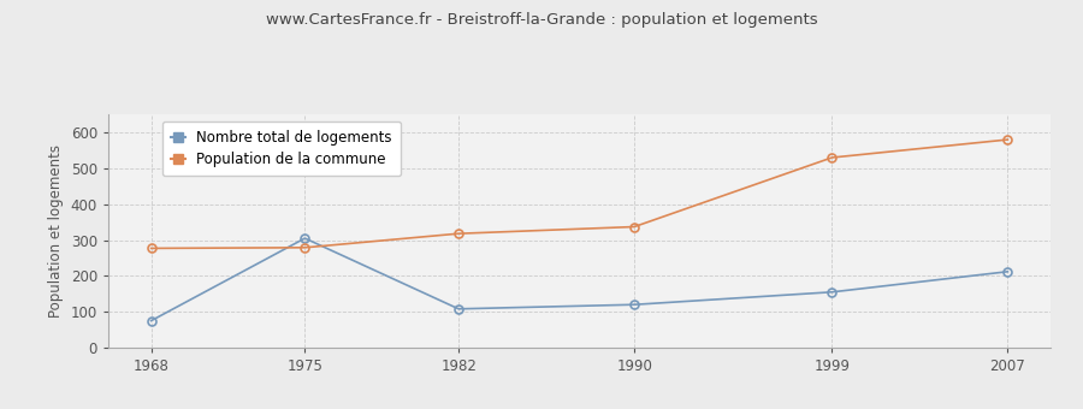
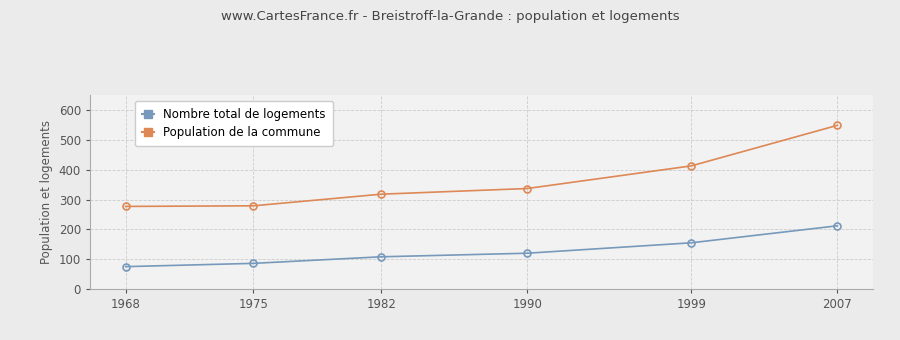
Nombre total de logements/1975: 305 -> 86
Population de la commune/1999: 530 -> 413
Population de la commune/2007: 580 -> 549
